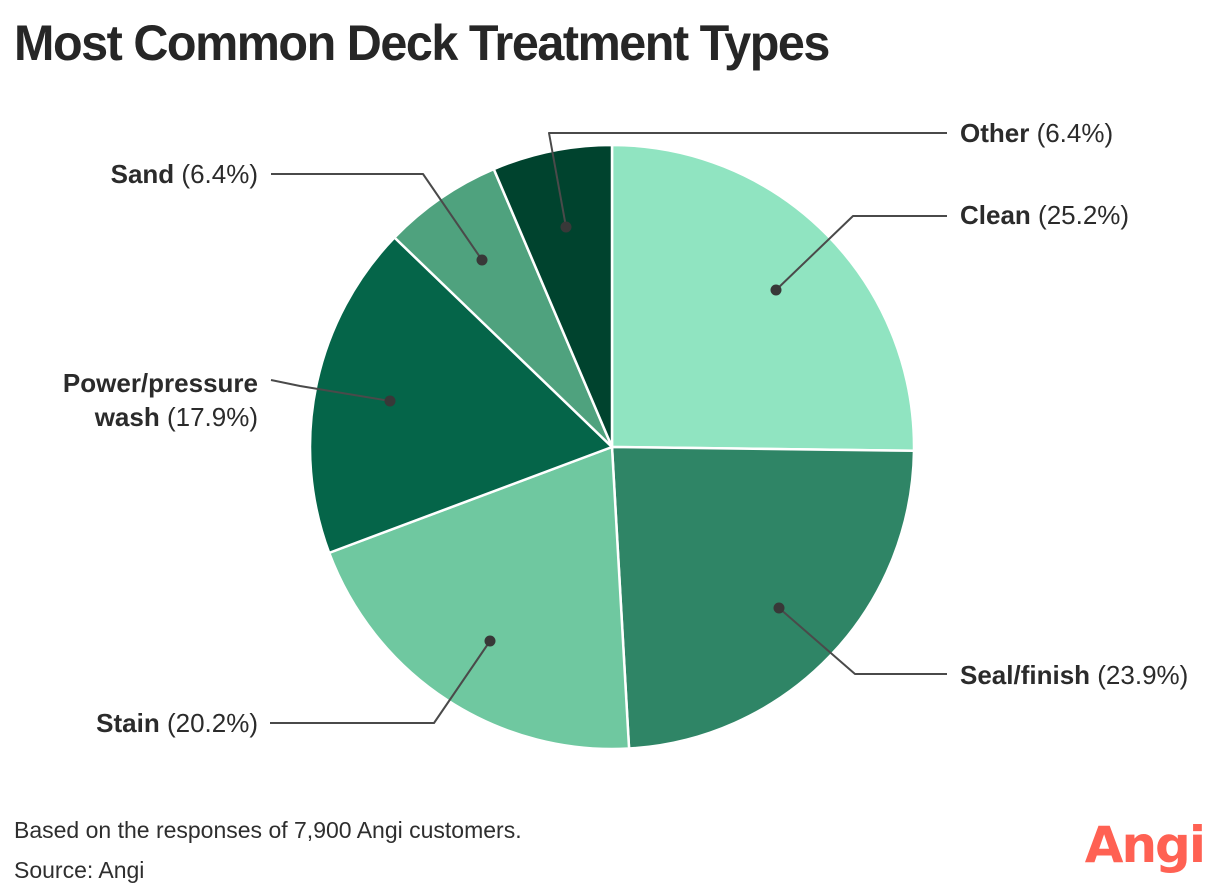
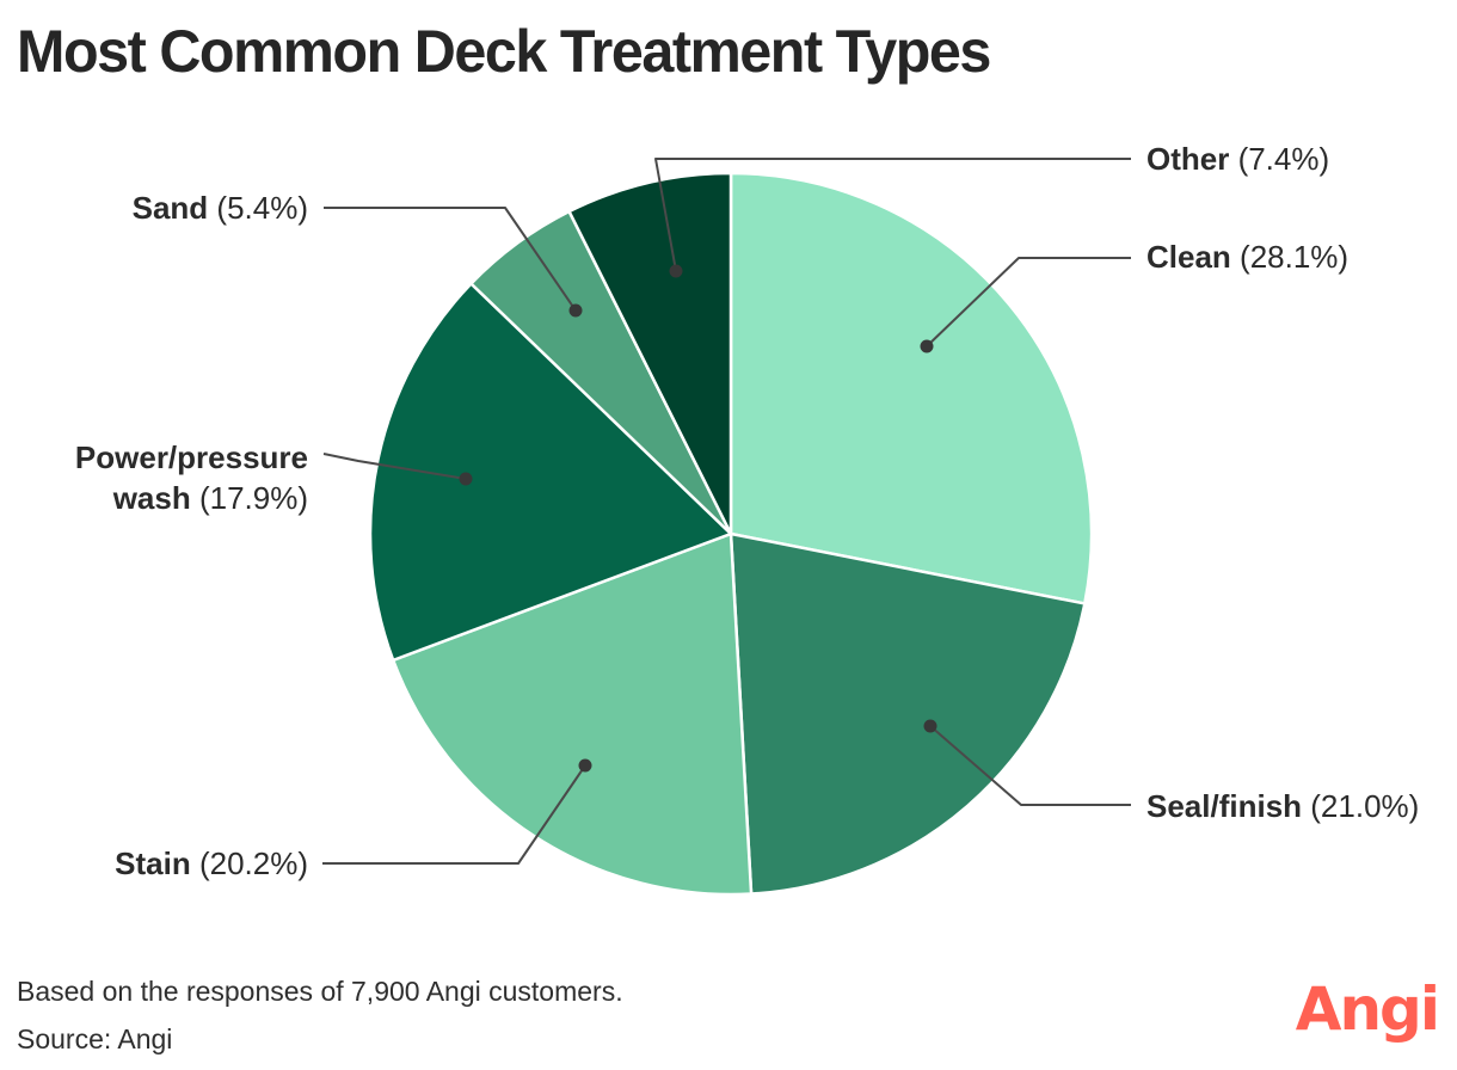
Clean: 25.2% -> 28.1%
Seal/finish: 23.9% -> 21.0%
Sand: 6.4% -> 5.4%
Other: 6.4% -> 7.4%
